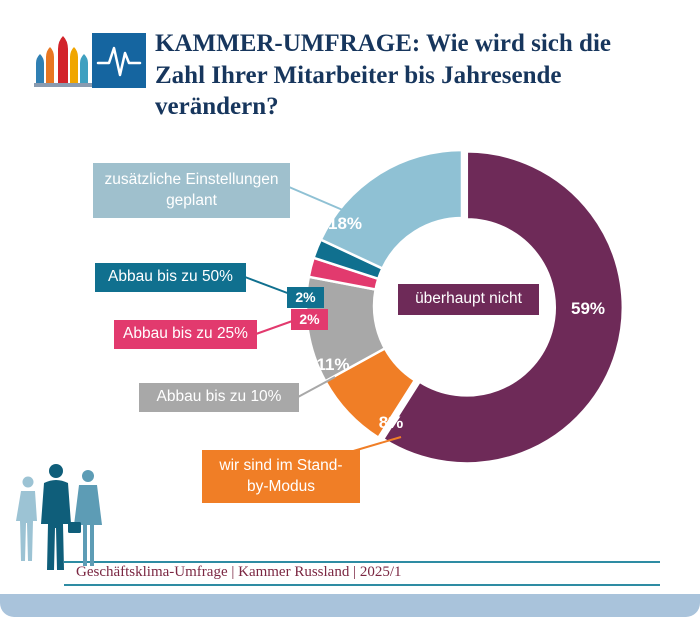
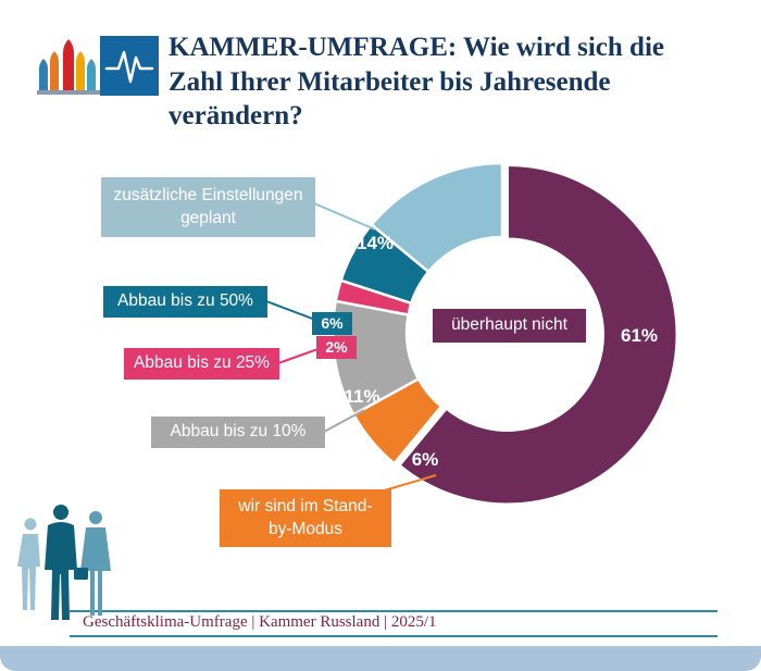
überhaupt nicht: 59% -> 61%
wir sind im Stand-by-Modus: 8% -> 6%
Abbau bis zu 50%: 2% -> 6%
zusätzliche Einstellungen geplant: 18% -> 14%
